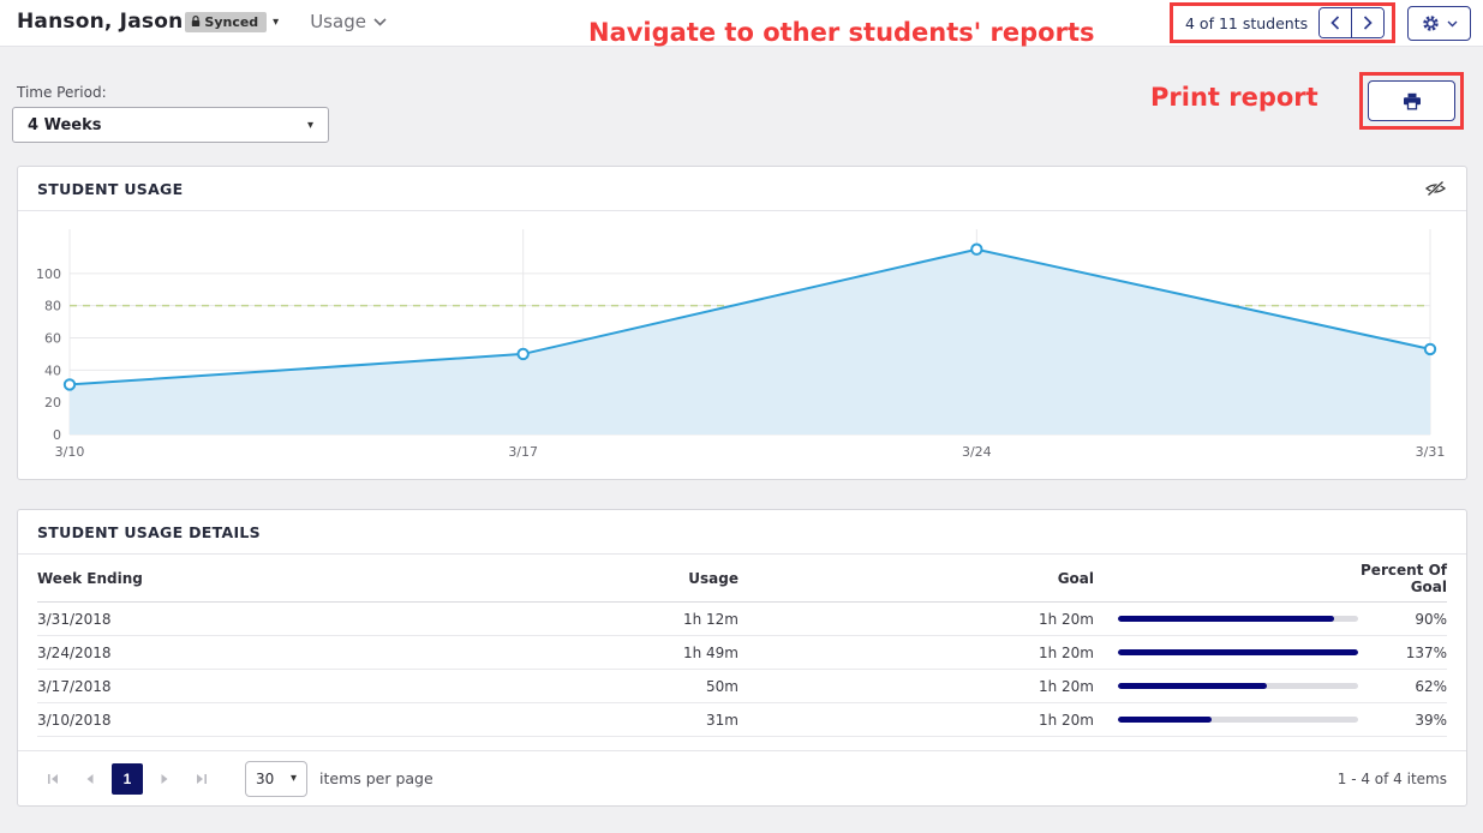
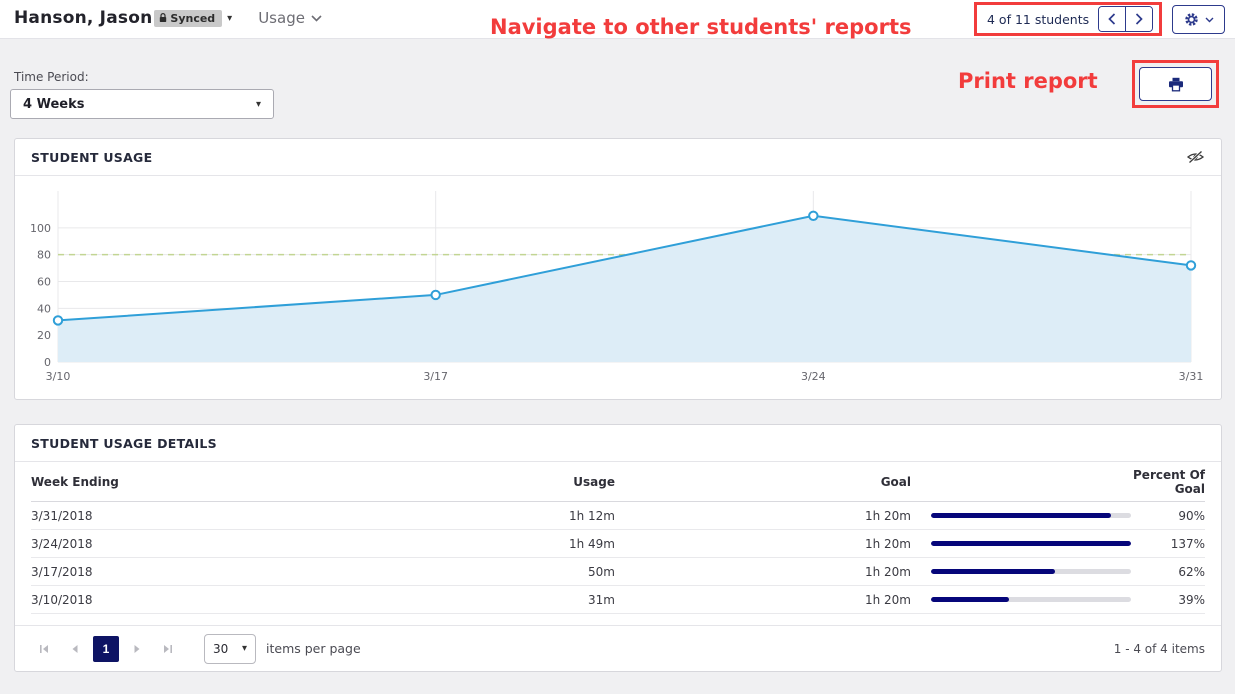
3/24: 115 -> 109
3/31: 53 -> 72
